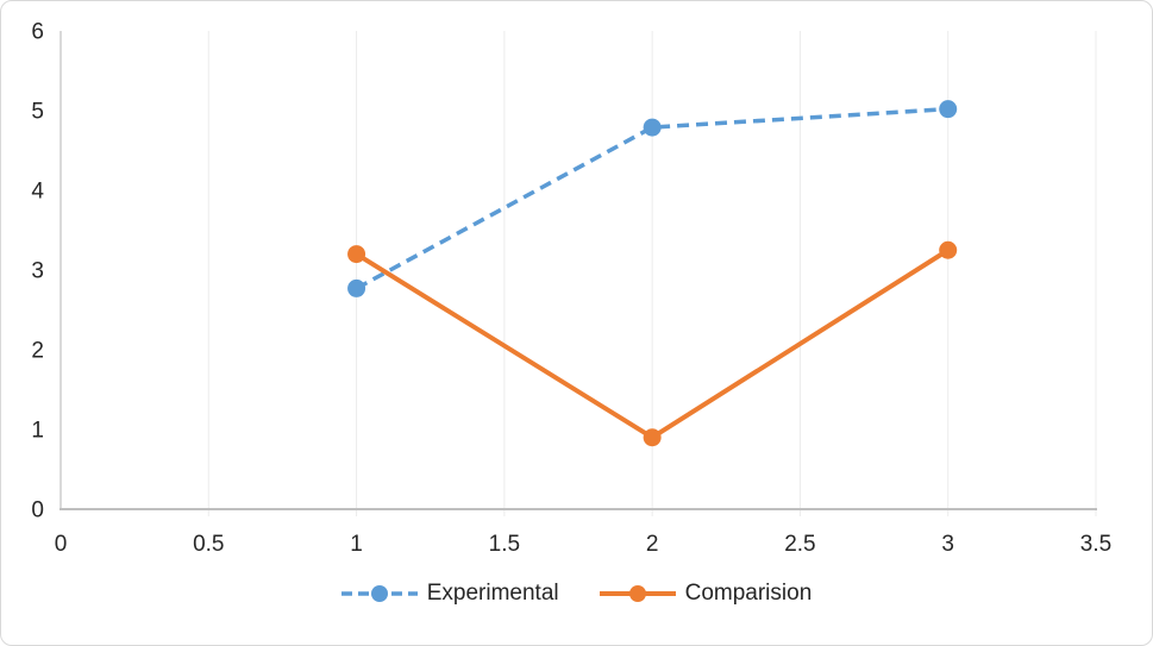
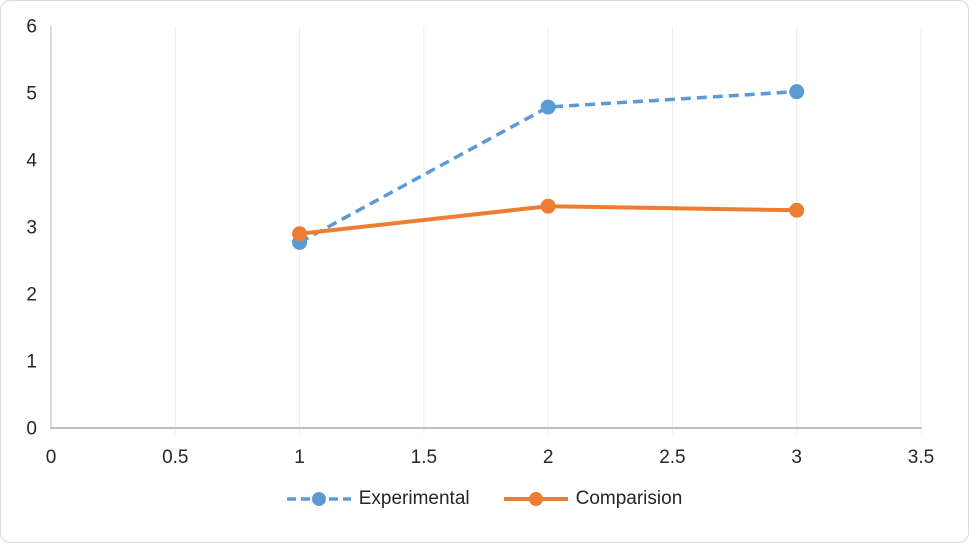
Comparision/1: 3,2 -> 2,9
Comparision/2: 0,9 -> 3,3
